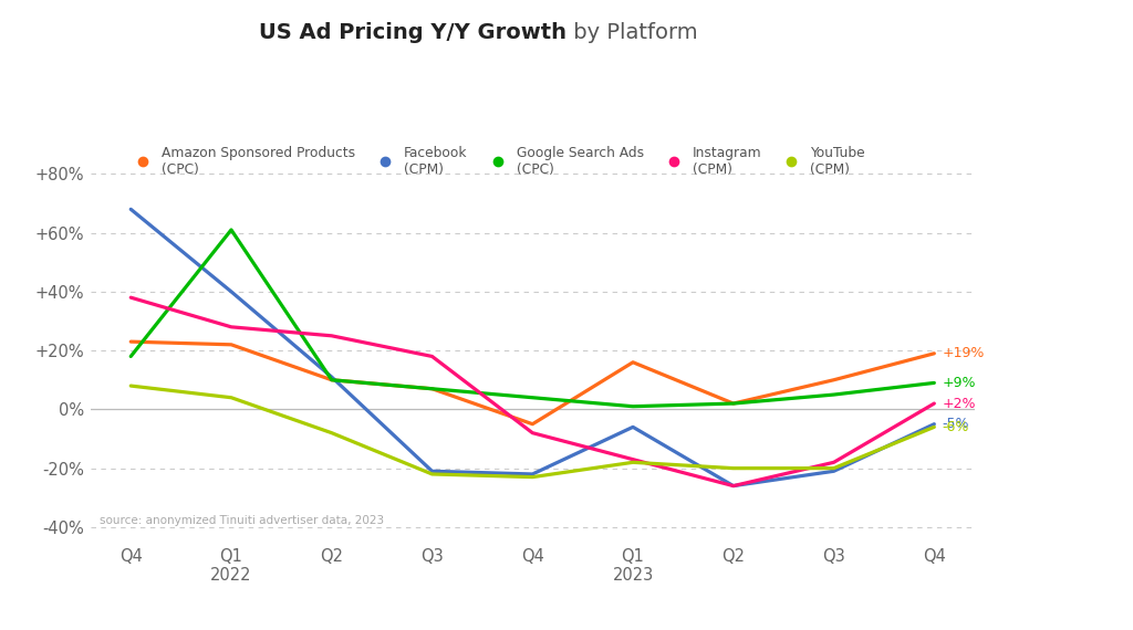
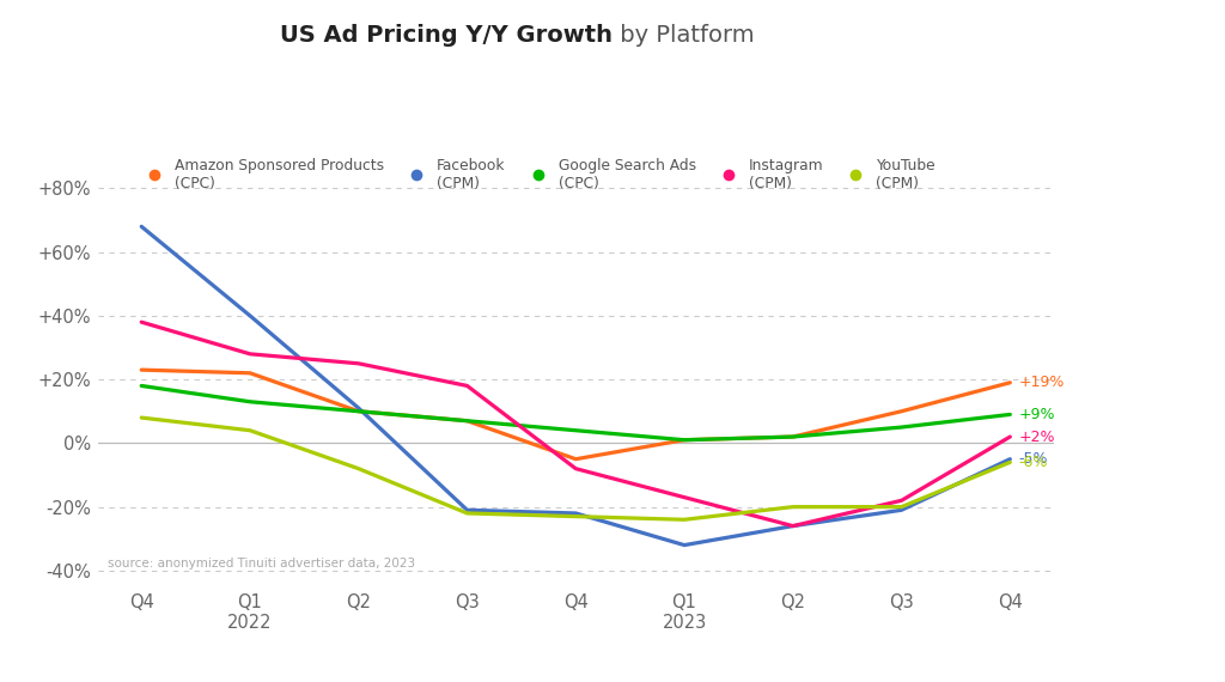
Google Search Ads (CPC)/Q1 2022: 61% -> 13%
Amazon Sponsored Products (CPC)/Q1 2023: 16% -> 1%
Facebook (CPM)/Q1 2023: -6% -> -32%
YouTube (CPM)/Q1 2023: -18% -> -24%
